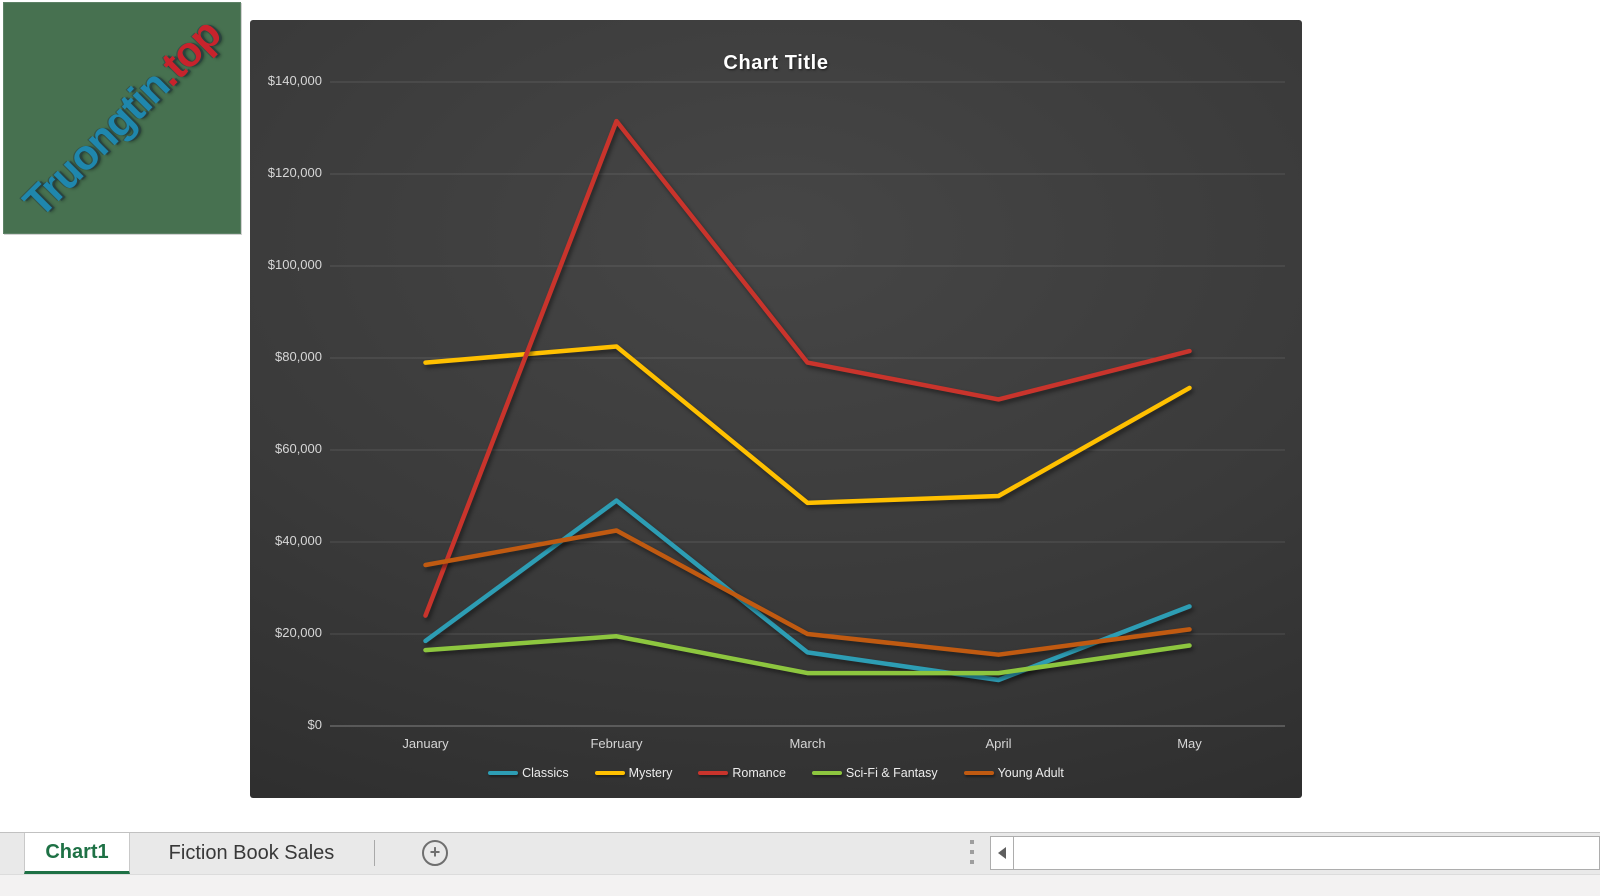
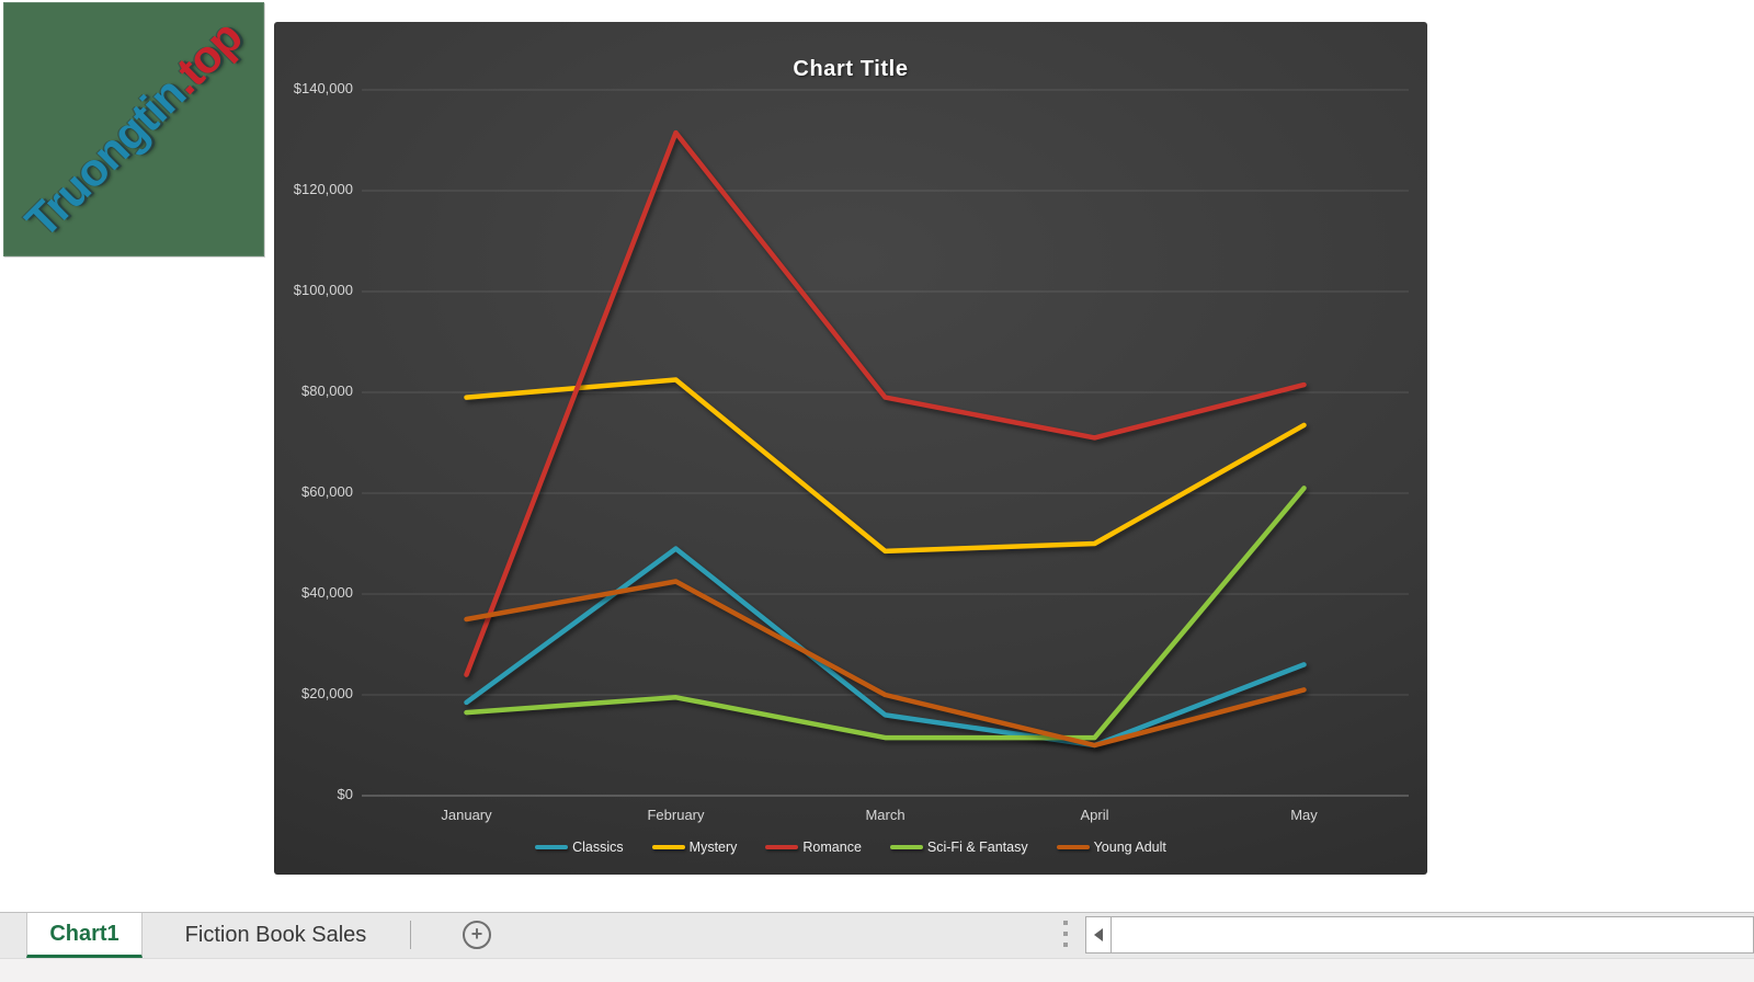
Young Adult/April: $16000 -> $10000
Sci-Fi & Fantasy/May: $18000 -> $61000
